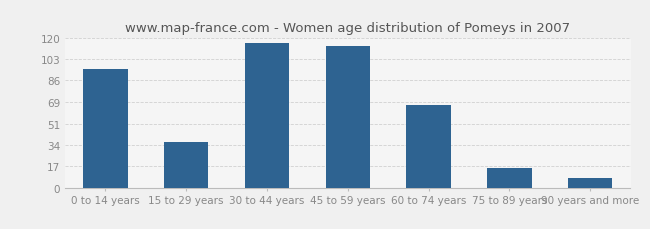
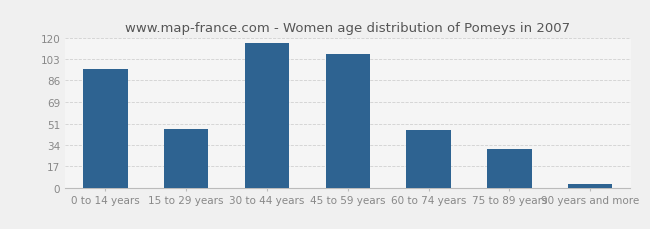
15 to 29 years: 37 -> 47
45 to 59 years: 114 -> 107
60 to 74 years: 66 -> 46
75 to 89 years: 16 -> 31
90 years and more: 8 -> 3
